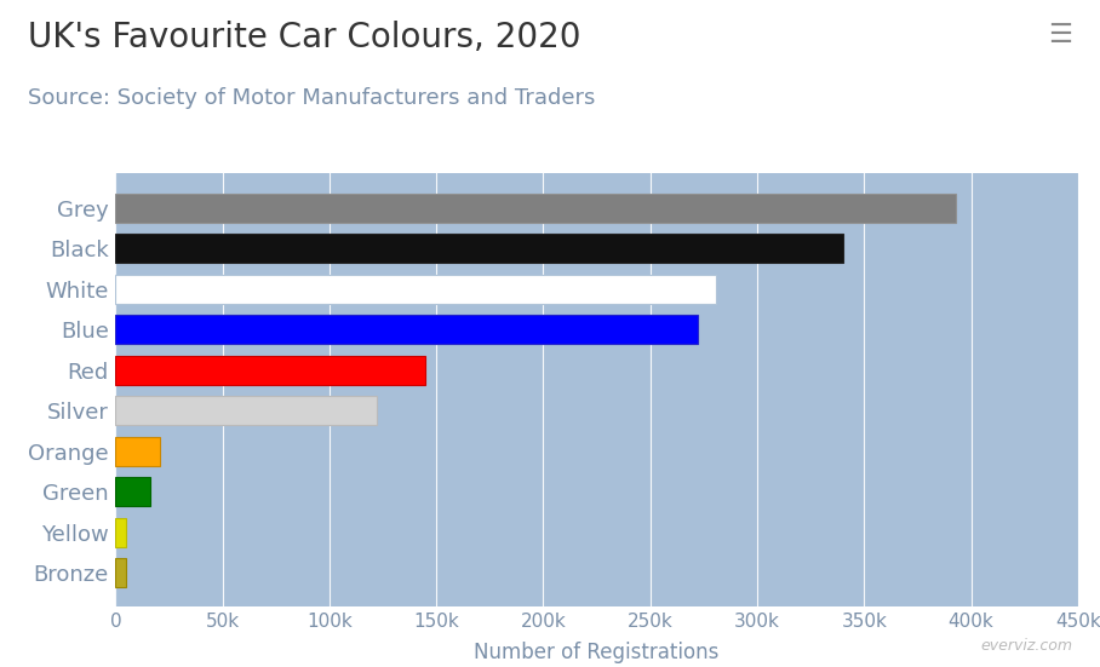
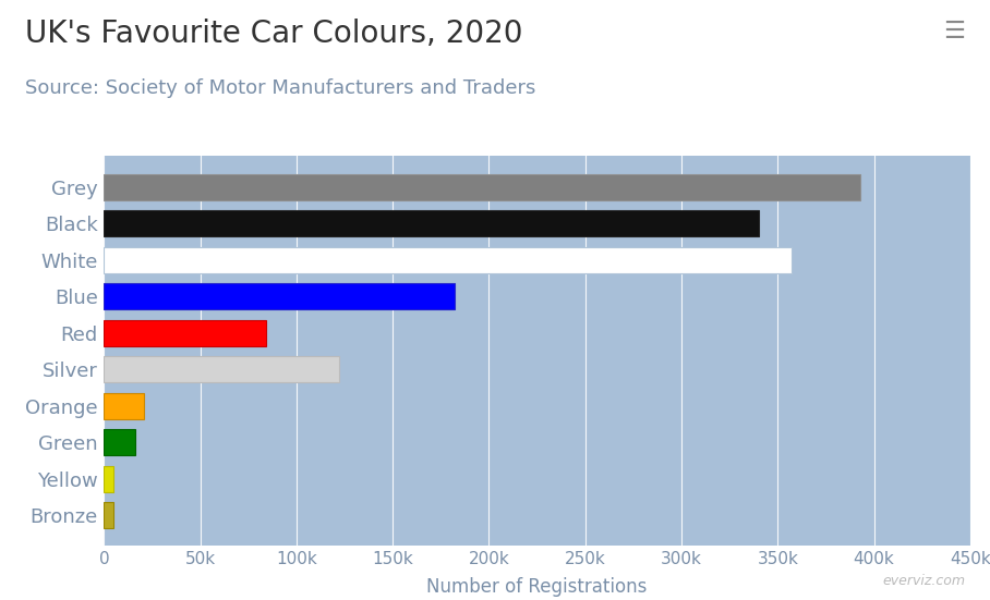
White: 281k -> 357k
Blue: 272k -> 182k
Red: 145k -> 84k
